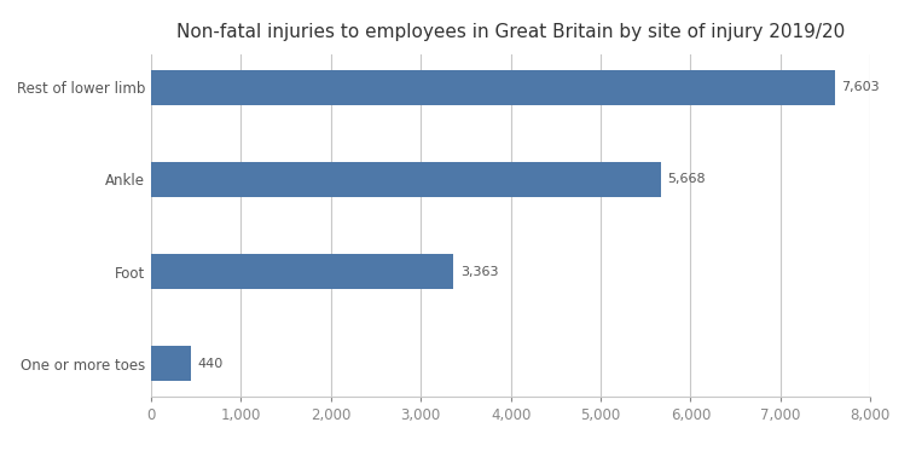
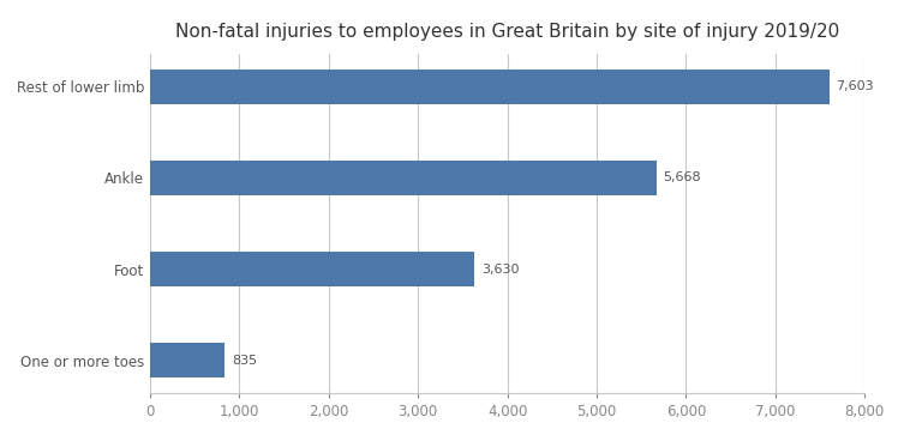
Foot: 3,363 -> 3,630
One or more toes: 440 -> 835
